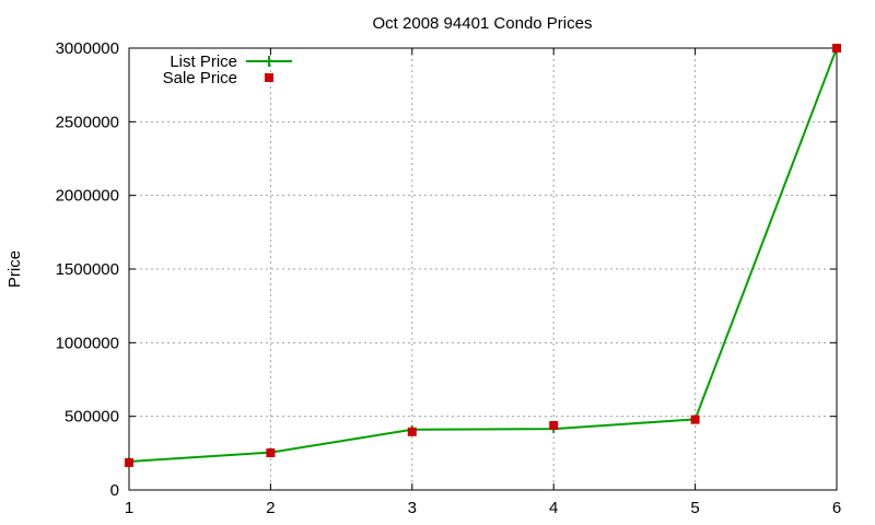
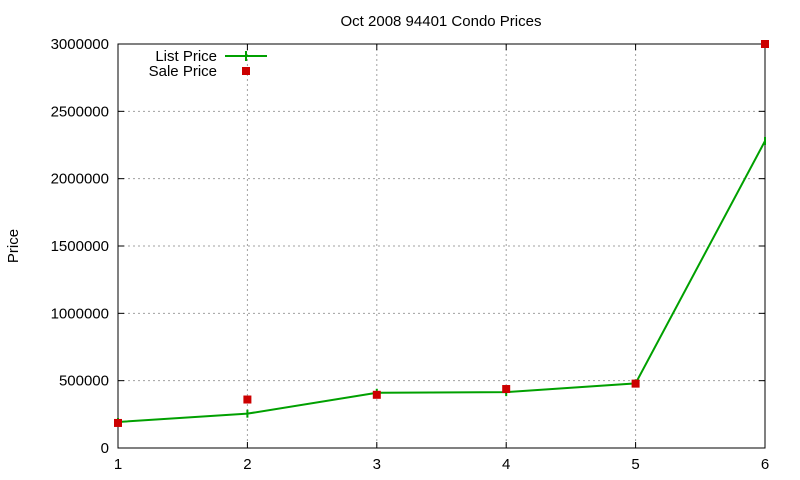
Sale Price/2: 250000 -> 360000
List Price/6: 3000000 -> 2280000
